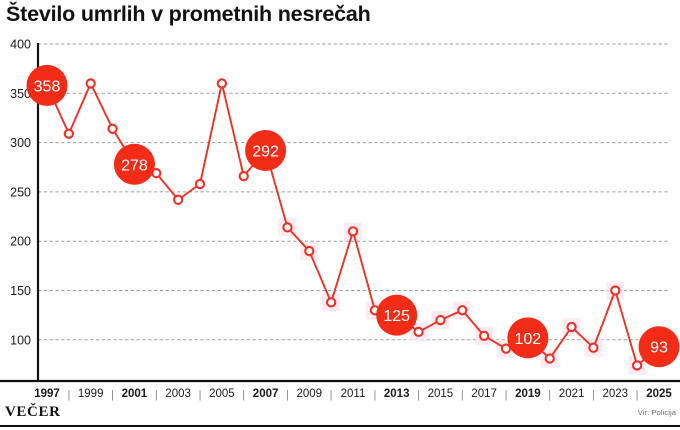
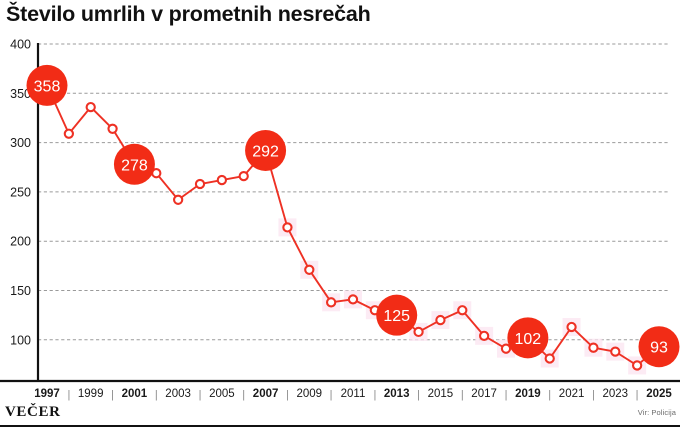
1999: 360 -> 340
2005: 360 -> 260
2009: 190 -> 170
2011: 210 -> 140
2023: 150 -> 90
